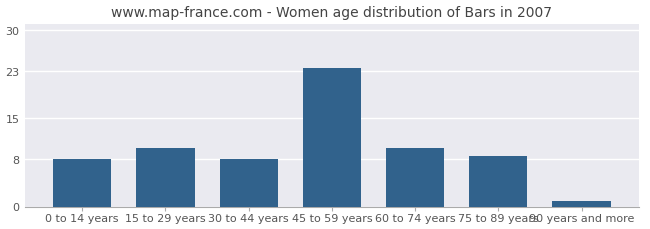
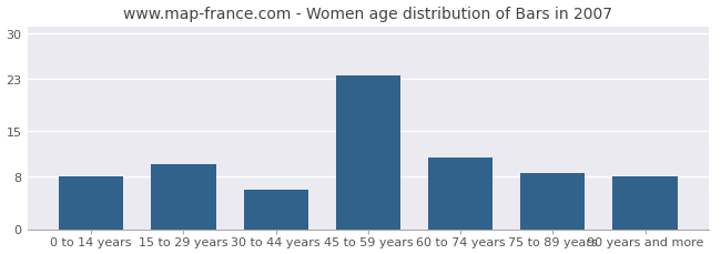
30 to 44 years: 8.0 -> 6.0
60 to 74 years: 10.0 -> 11.0
90 years and more: 1.0 -> 8.0
